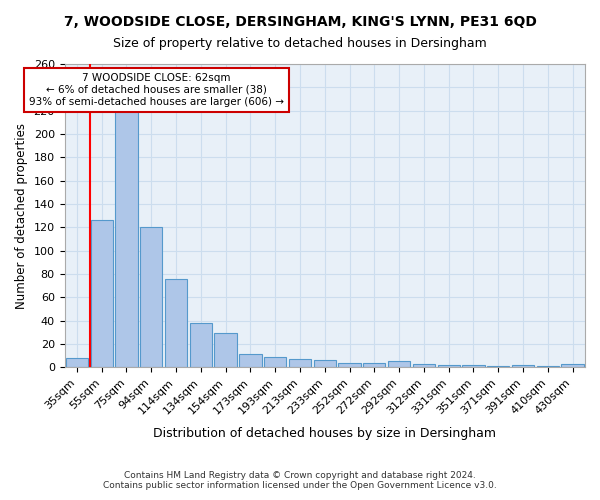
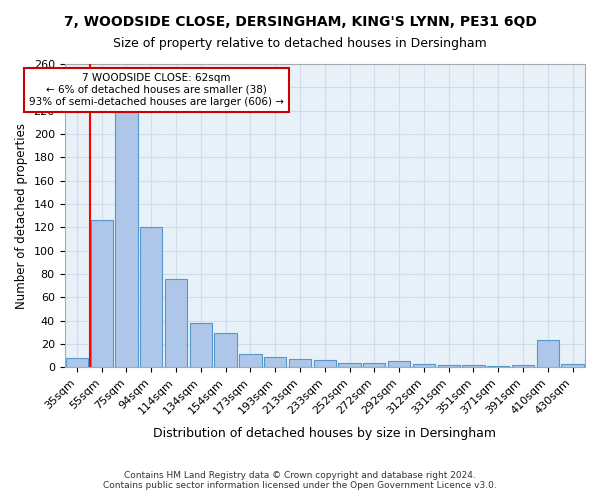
410sqm: 1 -> 23
